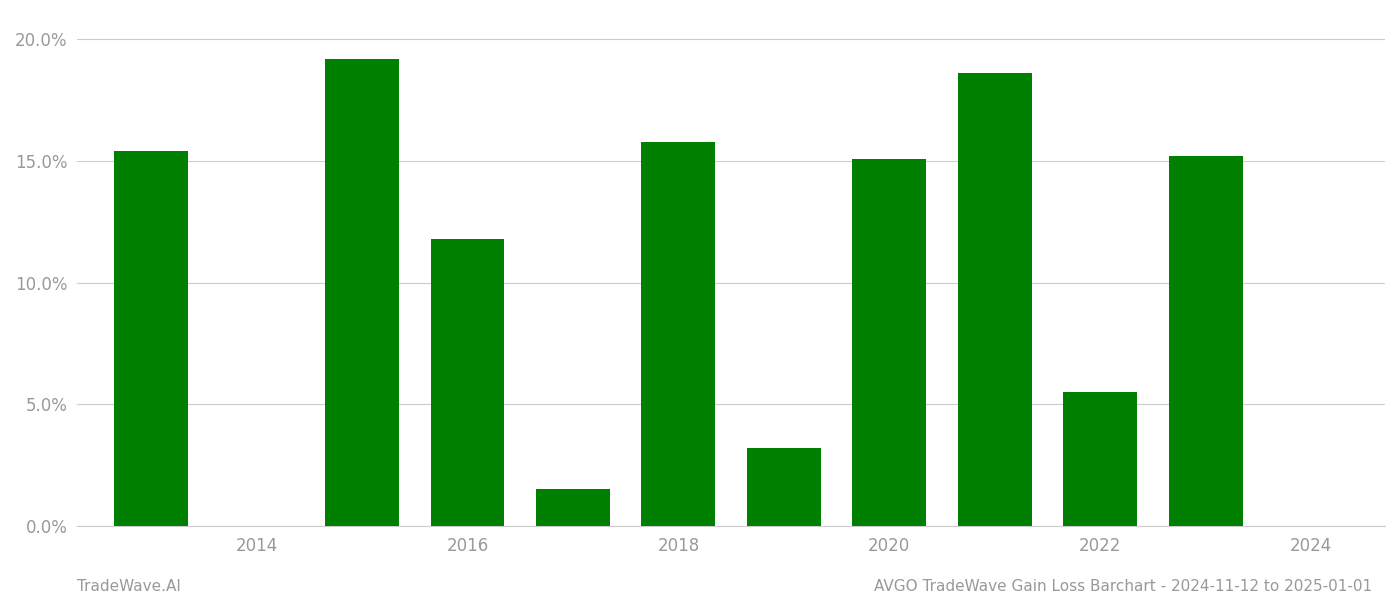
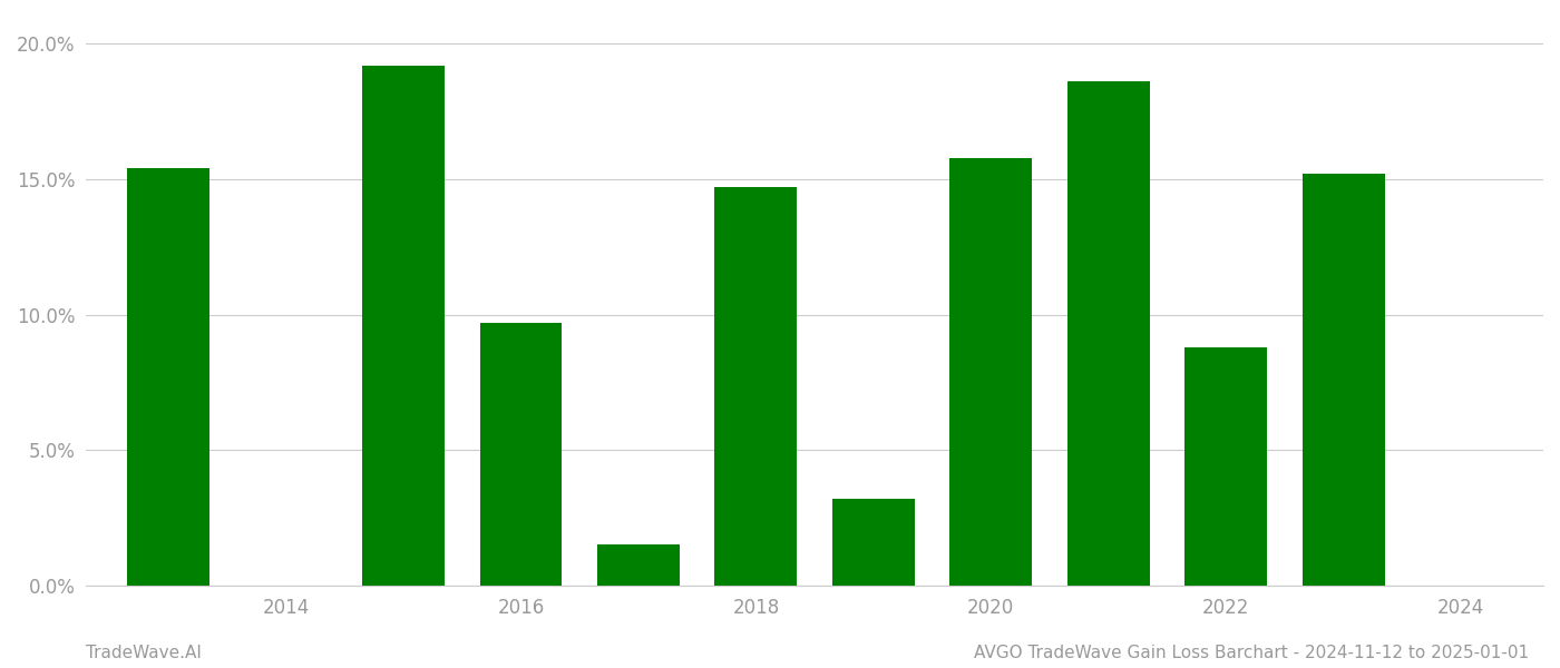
2016: 11.8% -> 9.7%
2018: 15.8% -> 14.7%
2020: 15.1% -> 15.8%
2022: 5.5% -> 8.8%
